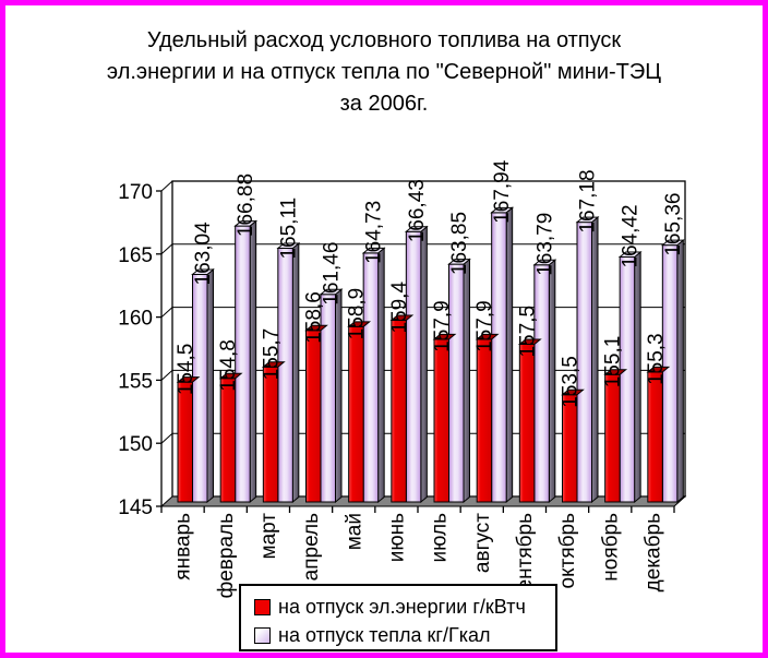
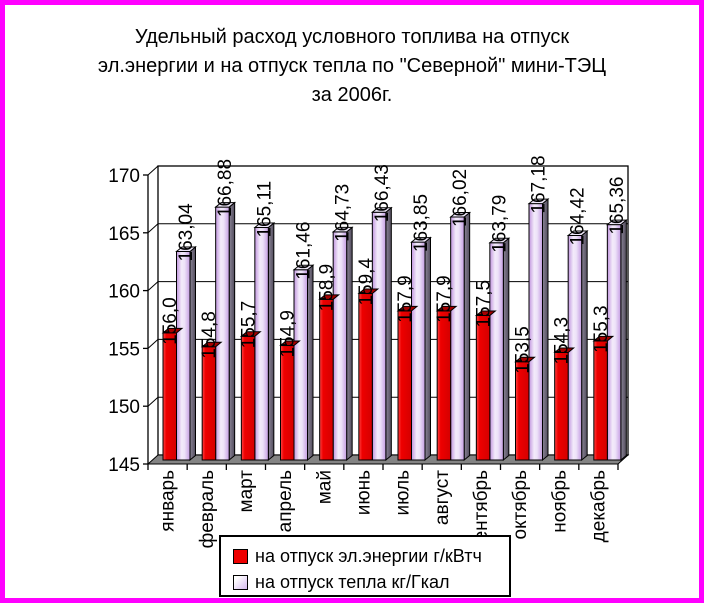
на отпуск эл.энергии г/кВтч/январь: 154,5 -> 156,0
на отпуск эл.энергии г/кВтч/апрель: 158,6 -> 154,9
на отпуск тепла кг/Гкал/август: 167,94 -> 166,02
на отпуск эл.энергии г/кВтч/ноябрь: 155,1 -> 154,3
